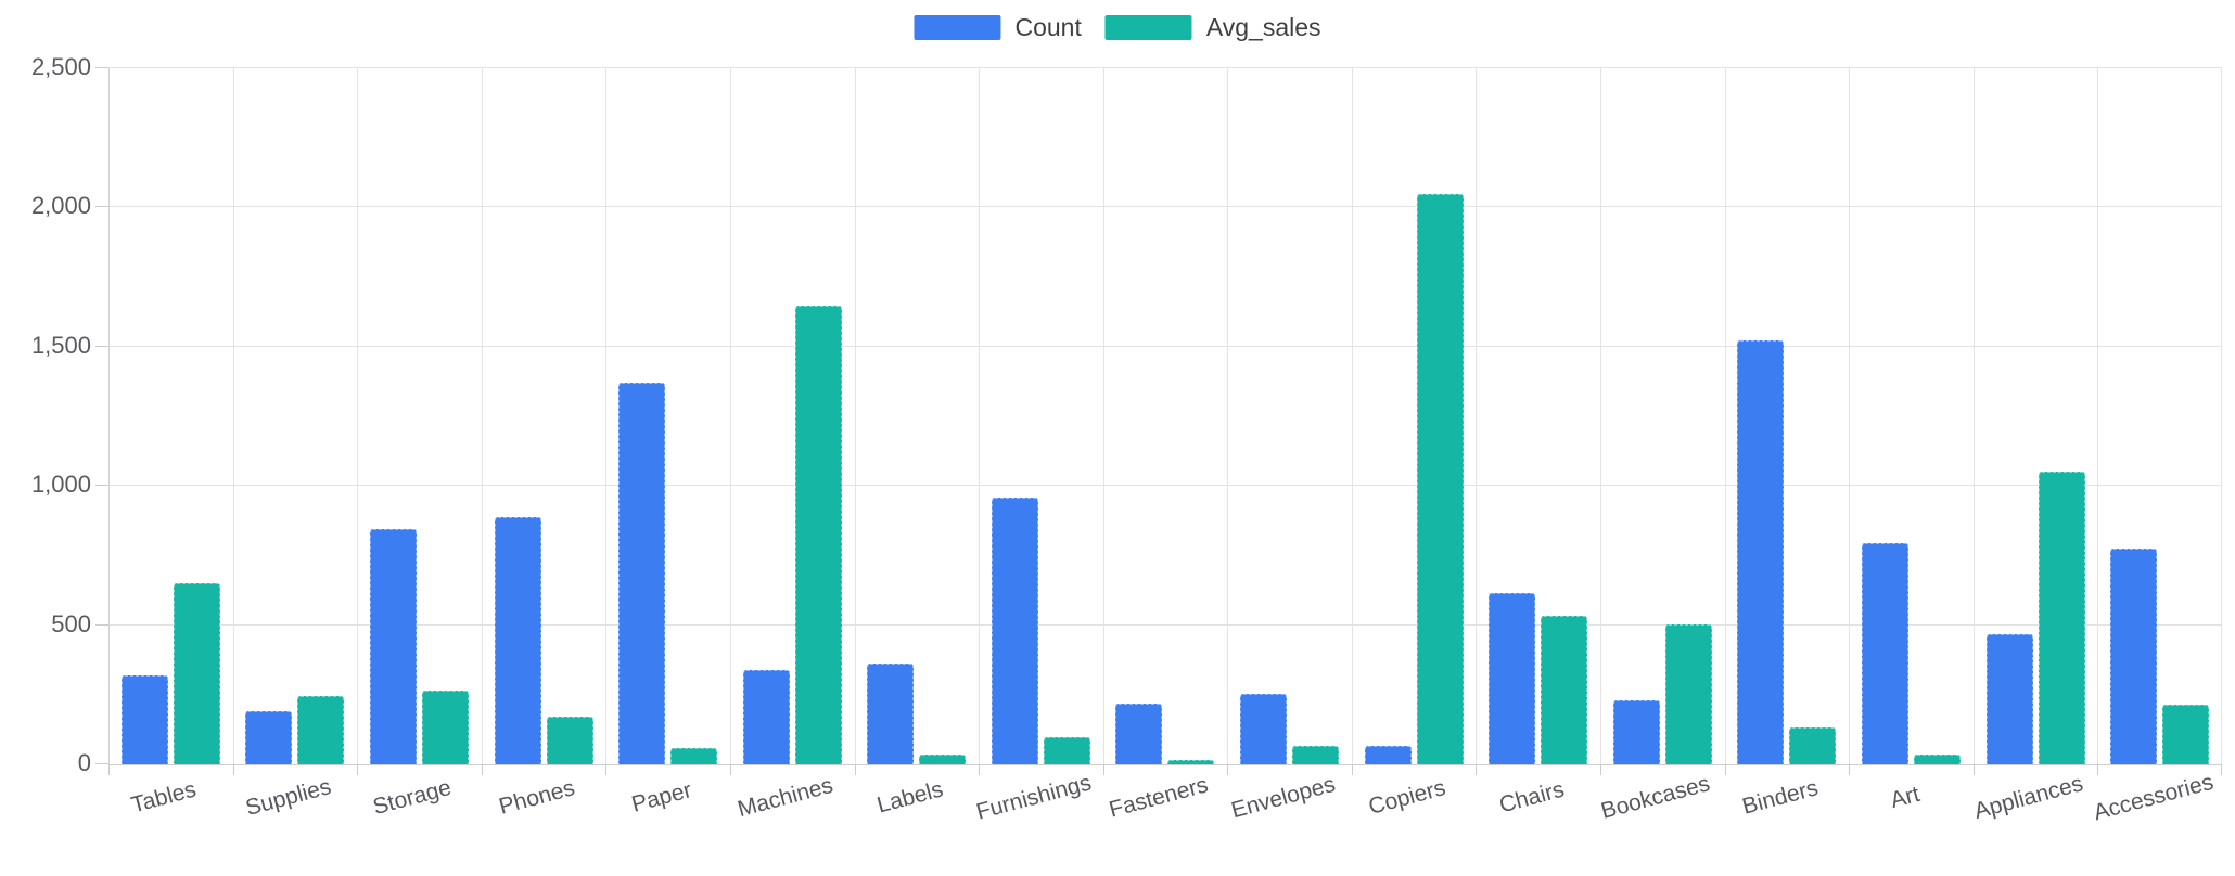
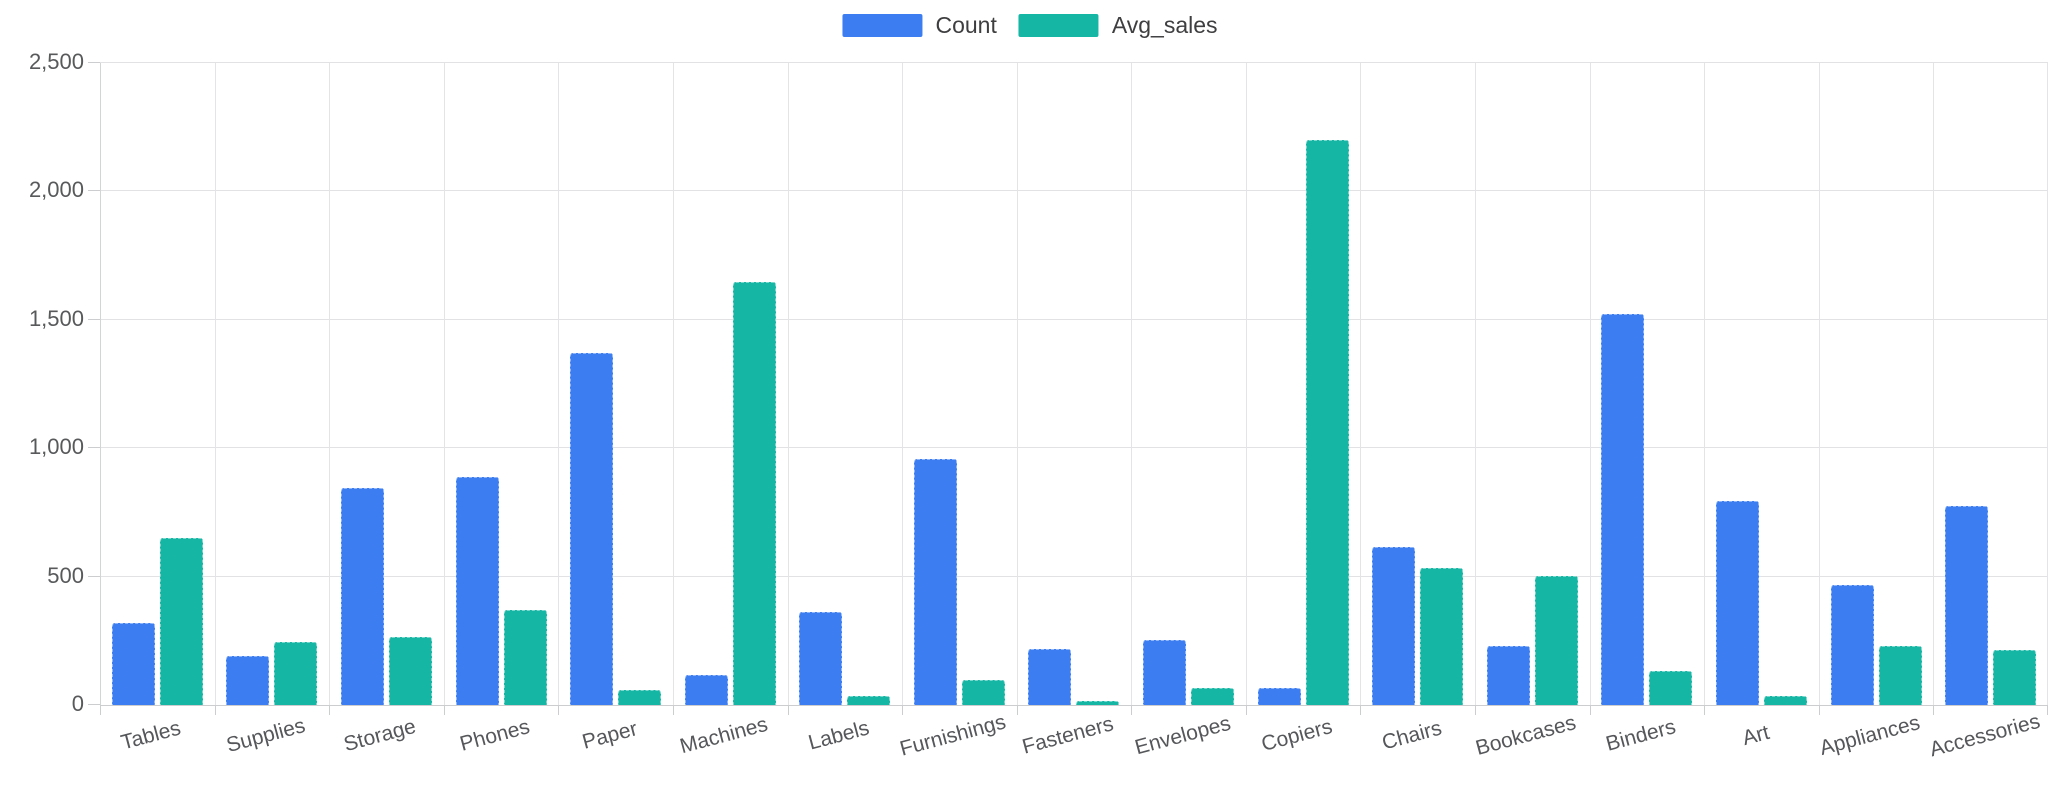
Avg_sales/Phones: 170 -> 370
Count/Machines: 340 -> 120
Avg_sales/Copiers: 2050 -> 2200
Avg_sales/Appliances: 1050 -> 230
